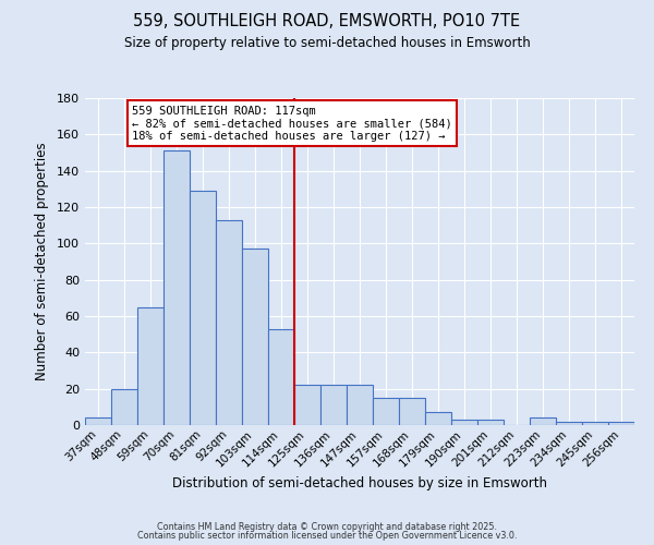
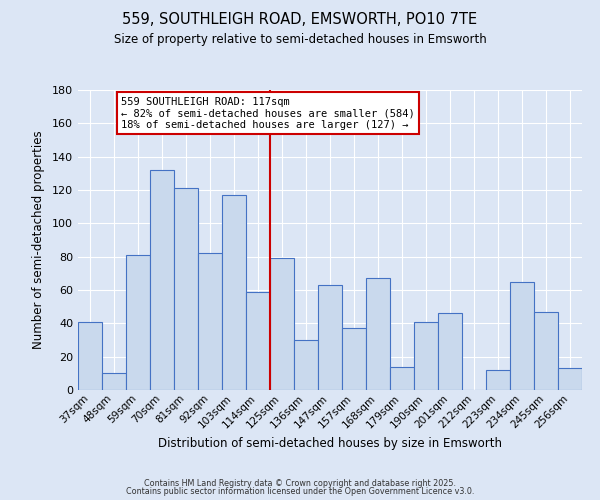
37sqm: 4 -> 41
48sqm: 20 -> 10
59sqm: 65 -> 81
70sqm: 151 -> 132
81sqm: 129 -> 121
92sqm: 113 -> 82
103sqm: 97 -> 117
114sqm: 53 -> 59
125sqm: 22 -> 79
136sqm: 22 -> 30
147sqm: 22 -> 63
157sqm: 15 -> 37
168sqm: 15 -> 67
179sqm: 7 -> 14
190sqm: 3 -> 41
201sqm: 3 -> 46
223sqm: 4 -> 12
234sqm: 2 -> 65
245sqm: 2 -> 47
256sqm: 2 -> 13
